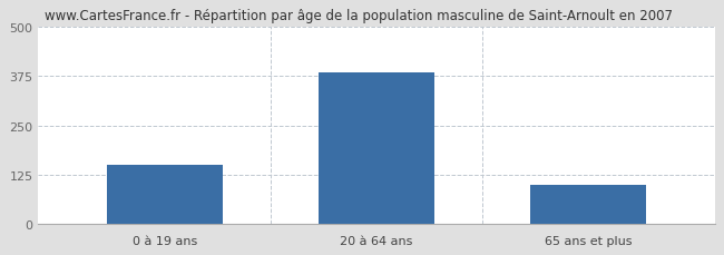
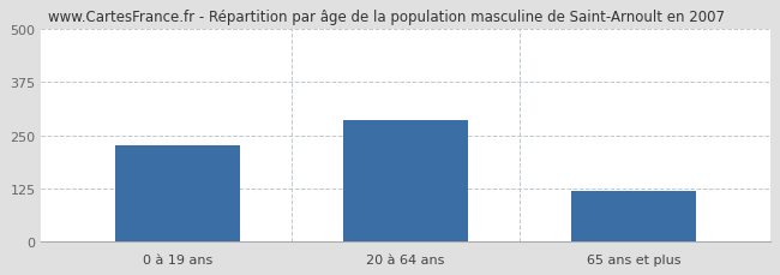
0 à 19 ans: 150 -> 225
20 à 64 ans: 385 -> 285
65 ans et plus: 100 -> 120
